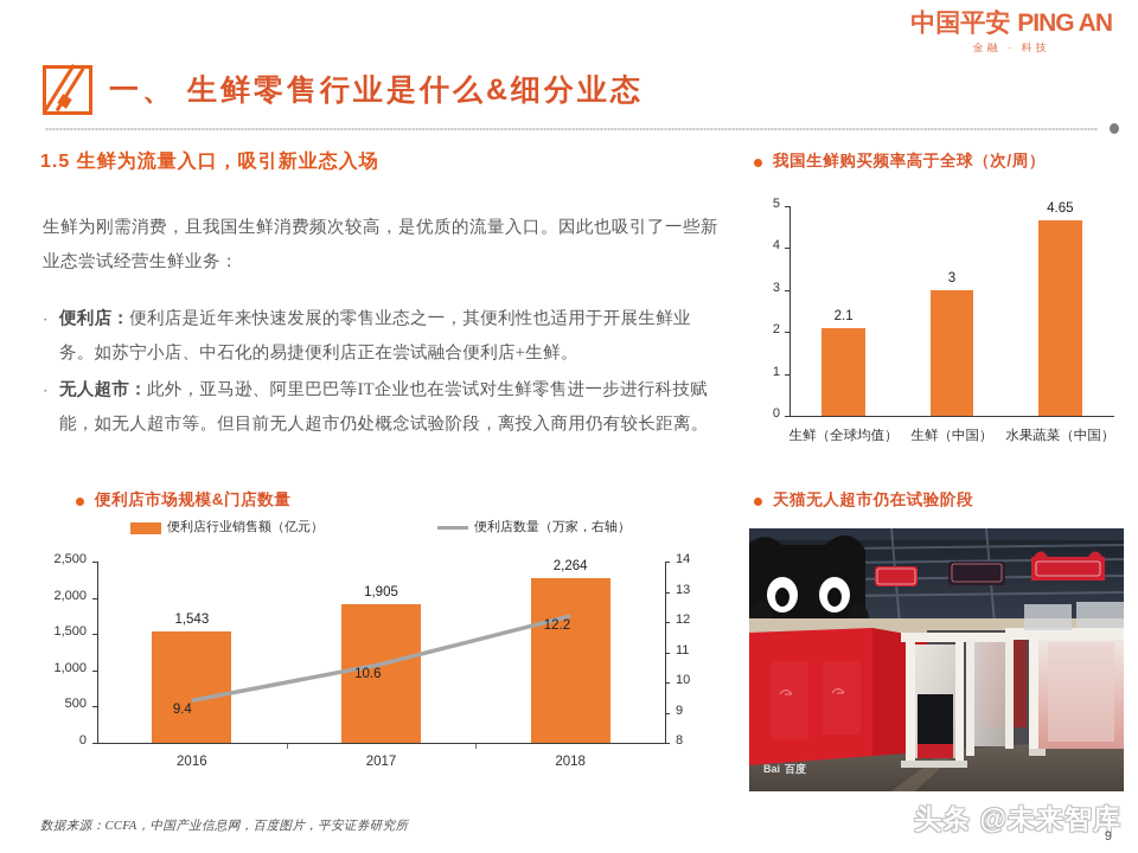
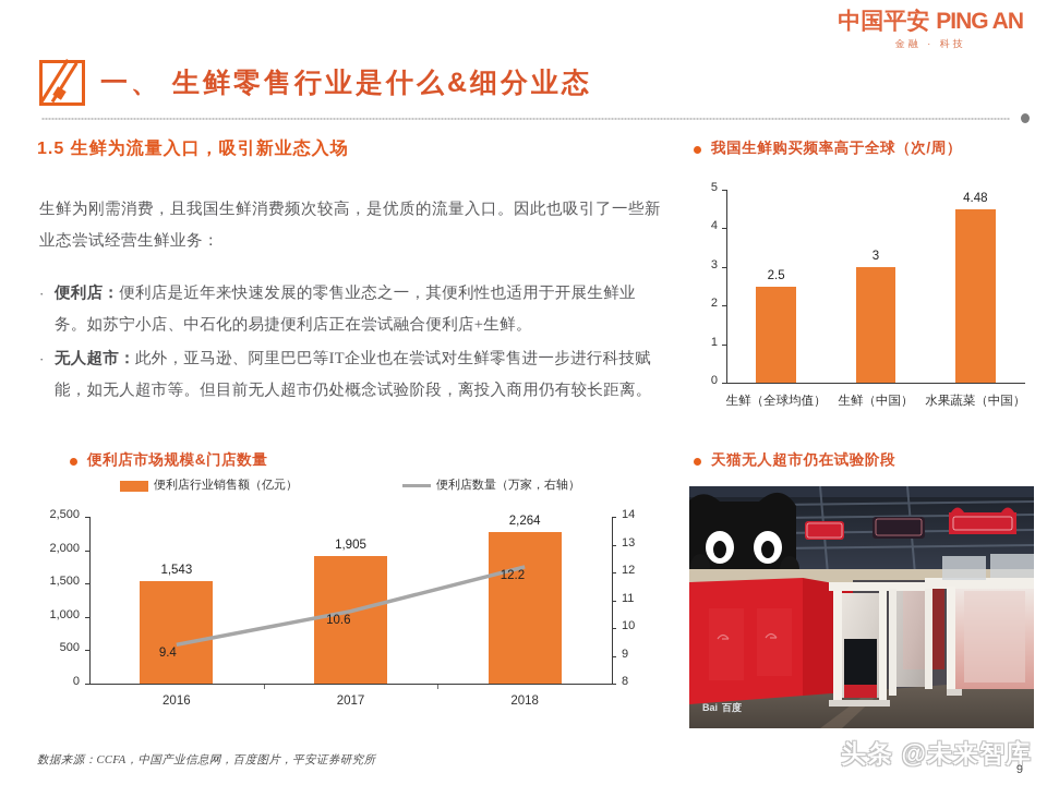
我国生鲜购买频率高于全球（次/周）/生鲜（全球均值）: 2.1 -> 2.5
我国生鲜购买频率高于全球（次/周）/水果蔬菜（中国）: 4.65 -> 4.48
